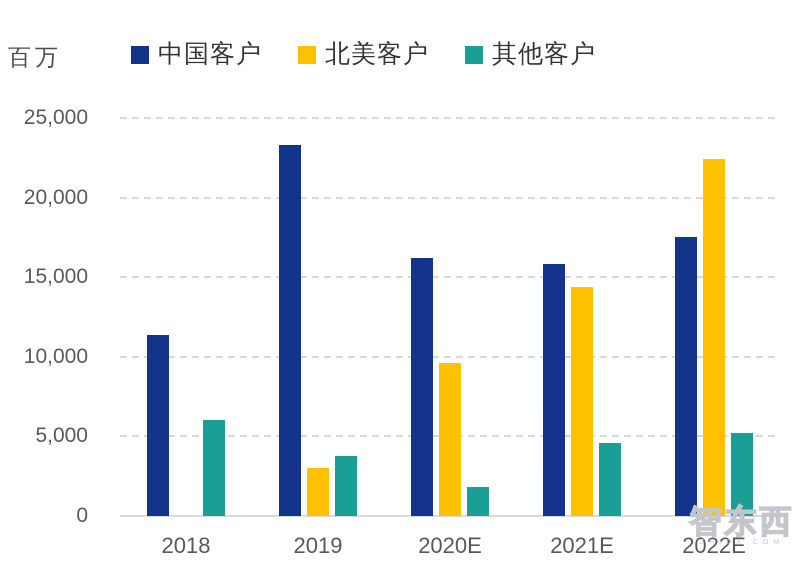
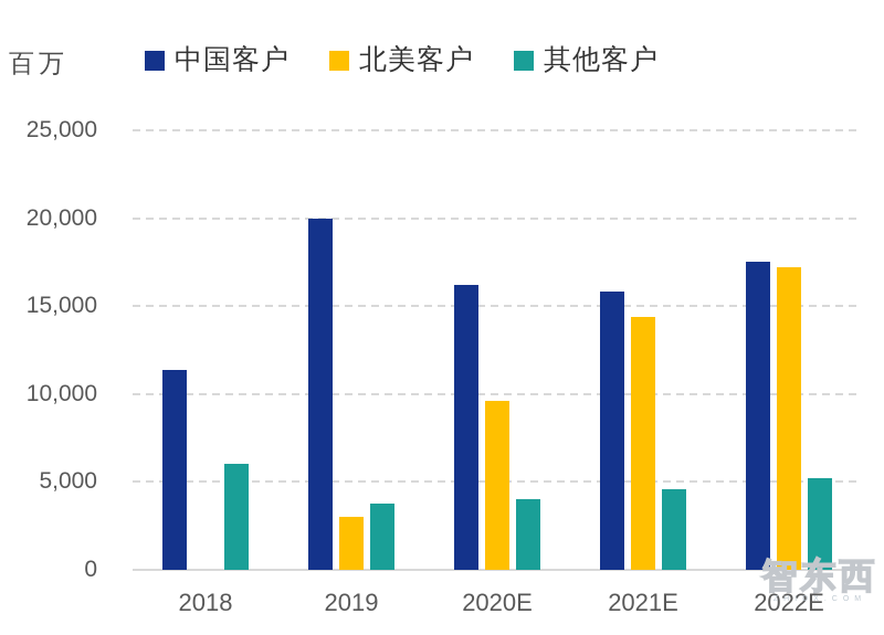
中国客户/2019: 23300 -> 20000
其他客户/2020E: 1800 -> 4000
北美客户/2022E: 22400 -> 17200
